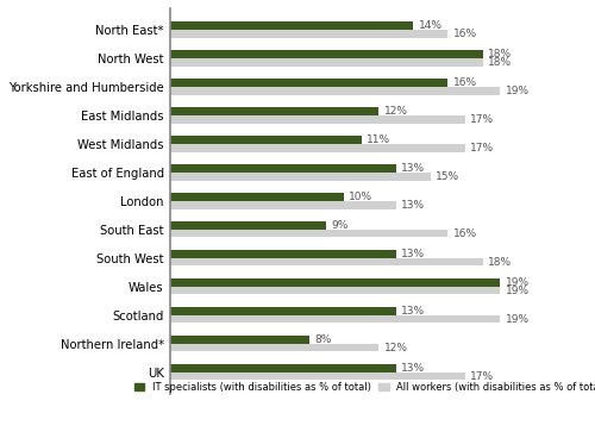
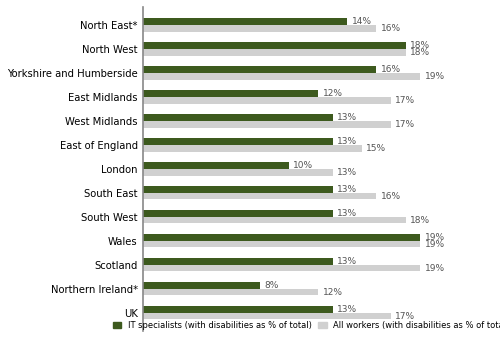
IT specialists (with disabilities as % of total)/West Midlands: 11% -> 13%
IT specialists (with disabilities as % of total)/South East: 9% -> 13%
